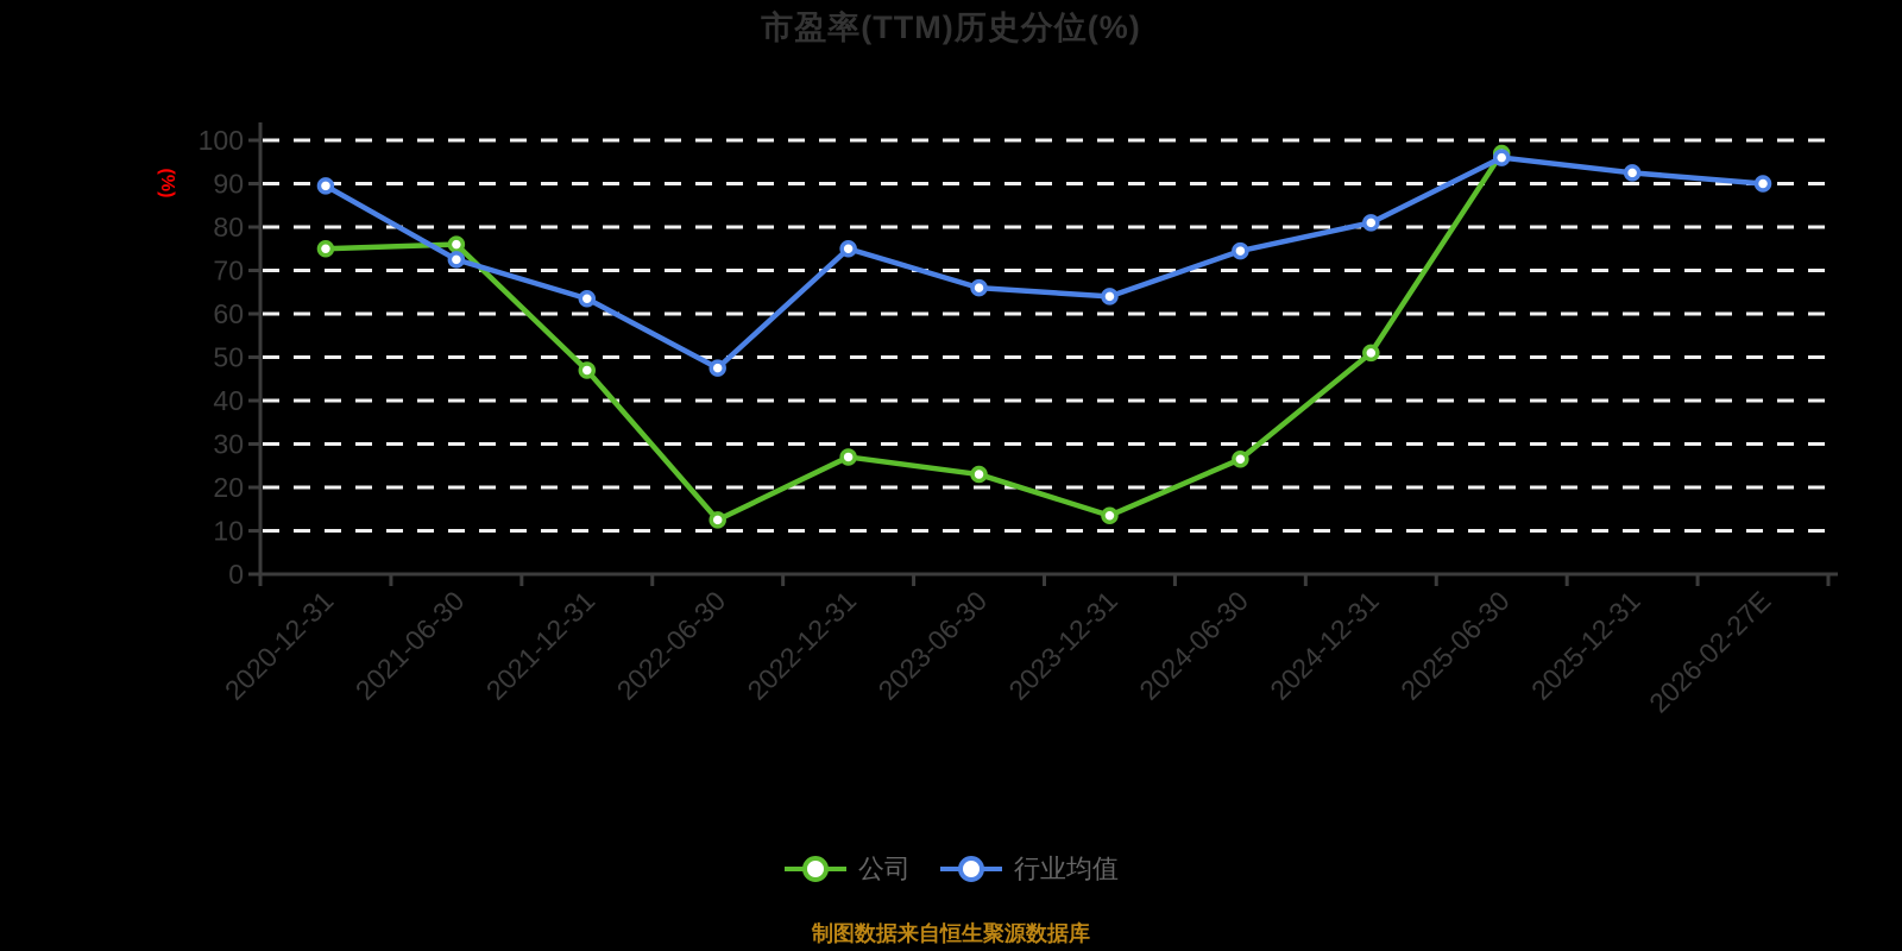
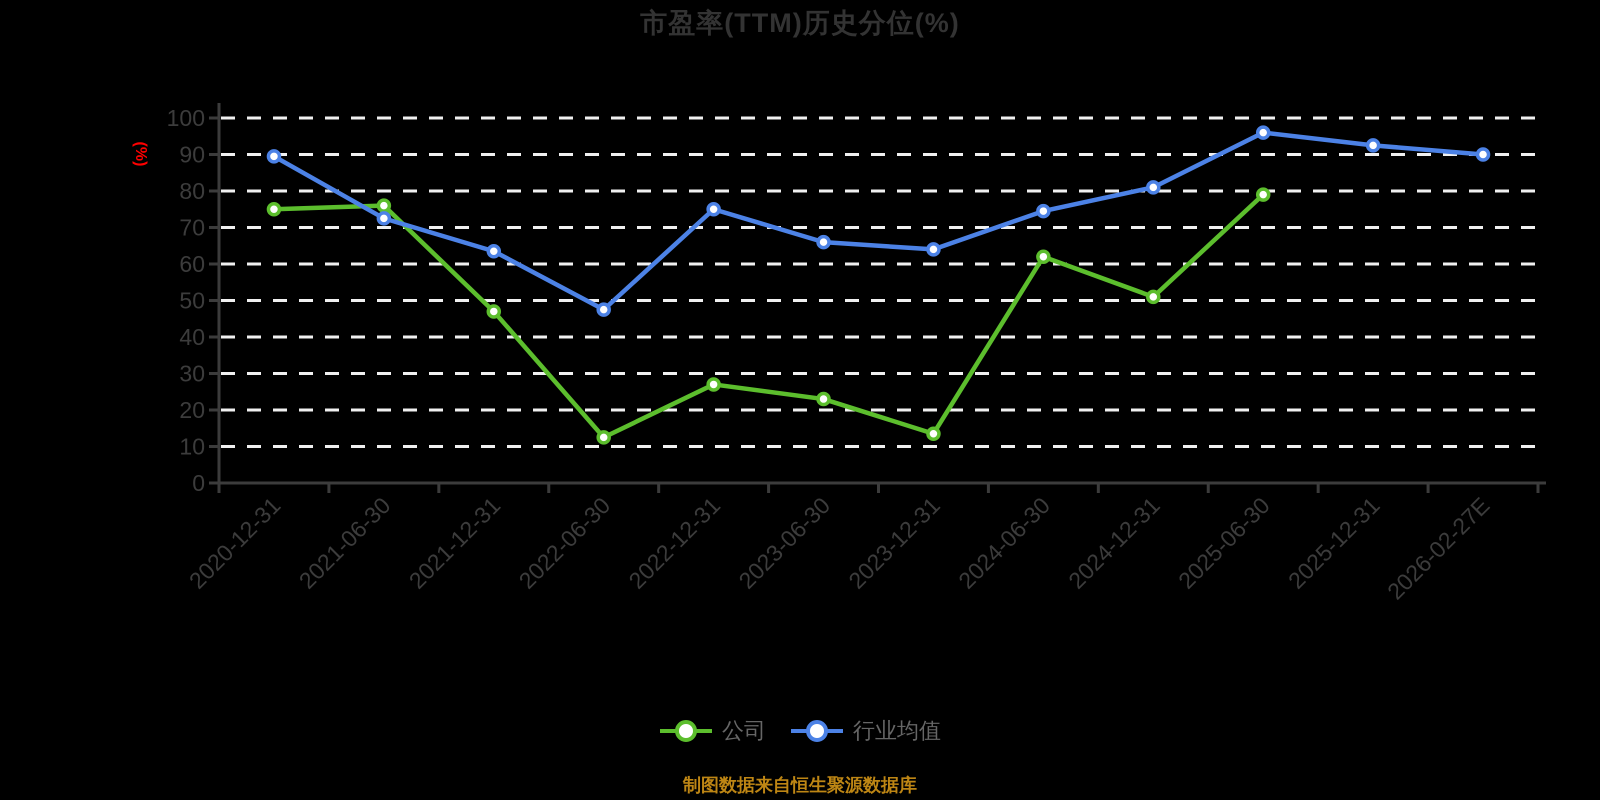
公司/2024-06-30: 26 -> 62
公司/2025-06-30: 97 -> 79
